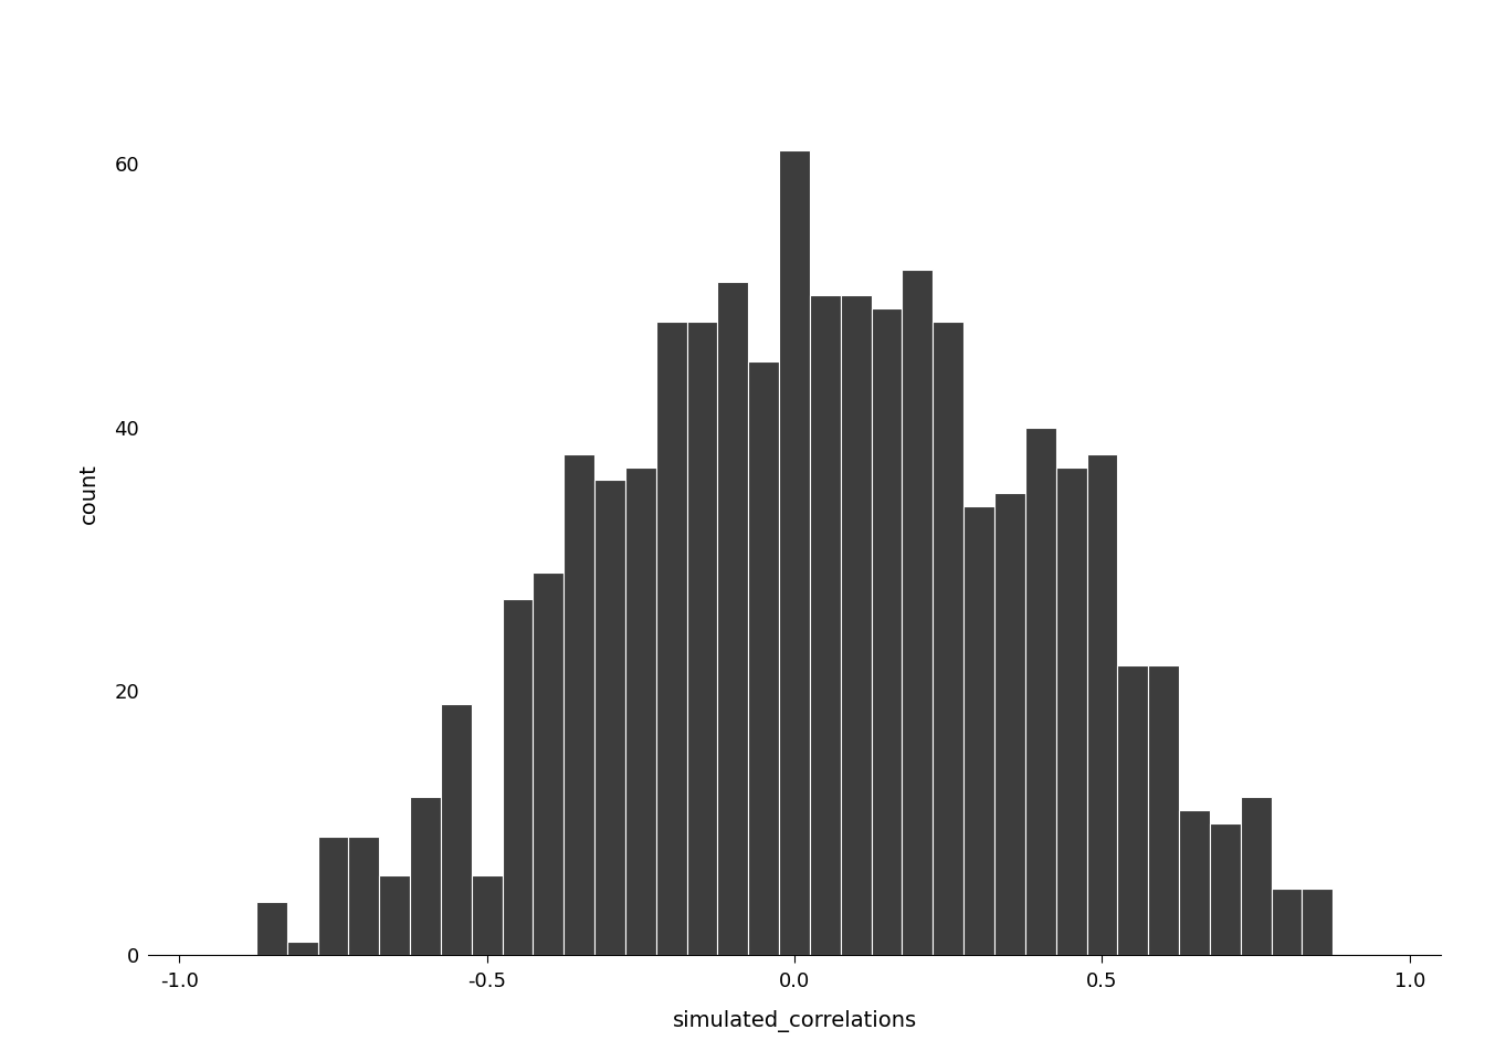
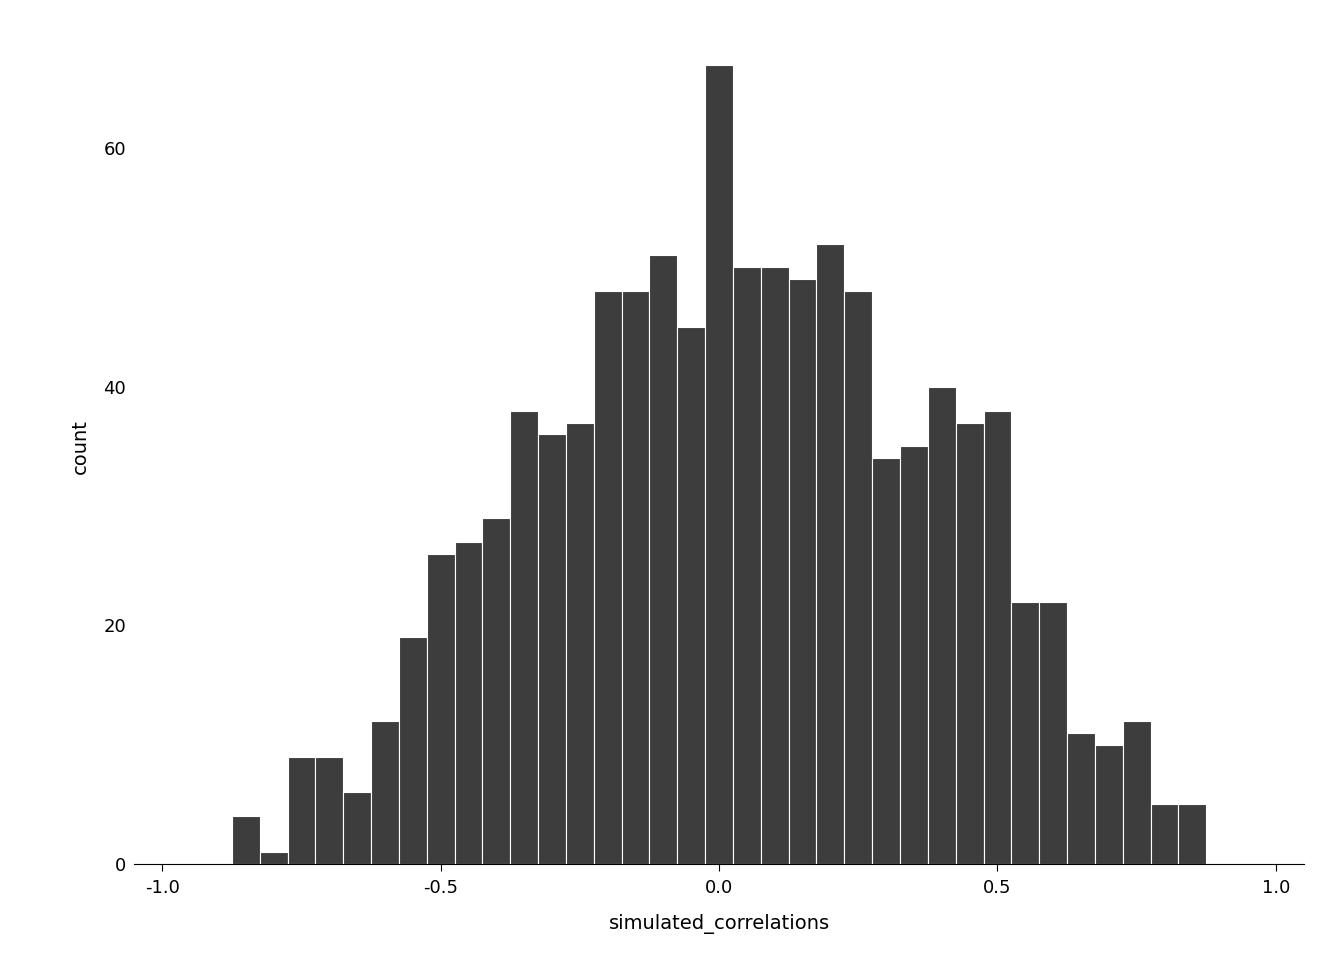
-0.5: 6 -> 26
0.0: 61 -> 67
